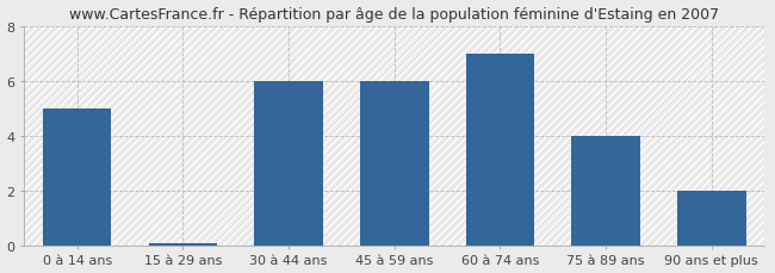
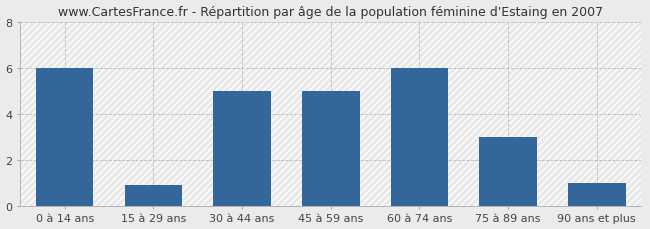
0 à 14 ans: 5.0 -> 6.0
15 à 29 ans: 0.1 -> 0.9
30 à 44 ans: 6.0 -> 5.0
45 à 59 ans: 6.0 -> 5.0
60 à 74 ans: 7.0 -> 6.0
75 à 89 ans: 4.0 -> 3.0
90 ans et plus: 2.0 -> 1.0
